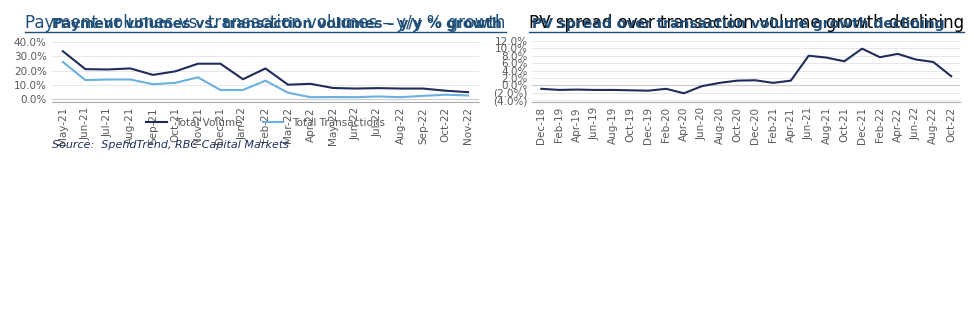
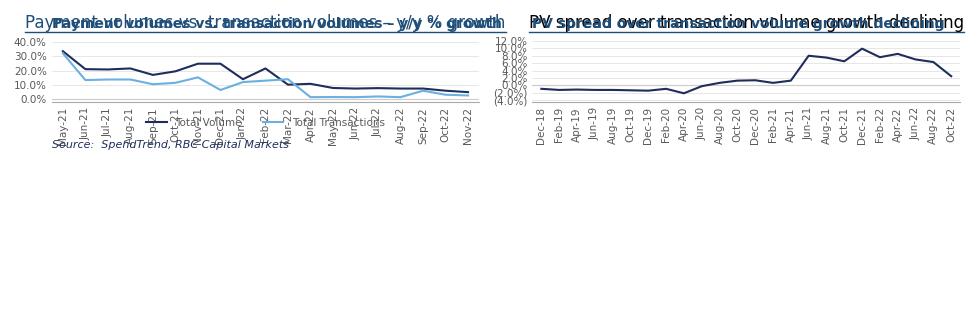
Total Transactions/May-21: 26% -> 32%
Total Transactions/Jan-22: 7% -> 12%
Total Transactions/Mar-22: 5% -> 14%
Total Transactions/Sep-22: 2% -> 6%
